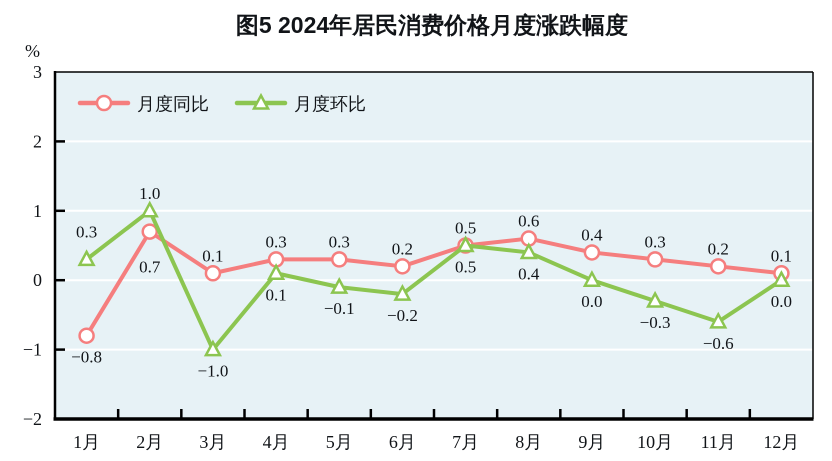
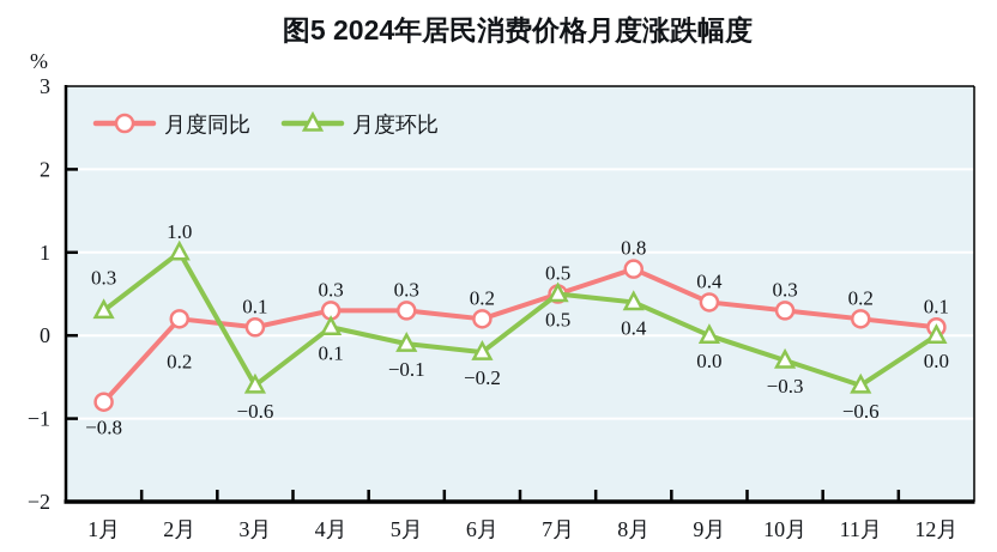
月度同比/2月: 0.7 -> 0.2
月度环比/3月: −1.0 -> −0.6
月度同比/8月: 0.6 -> 0.8
